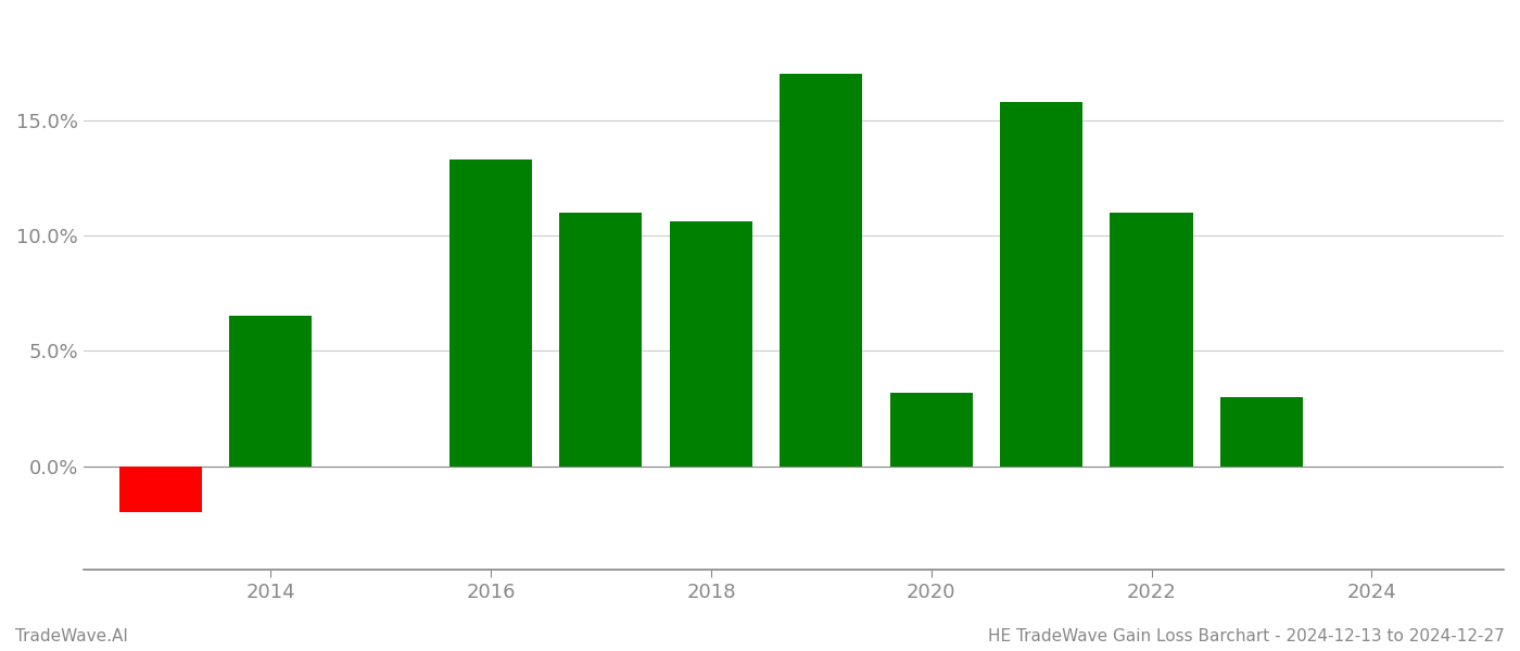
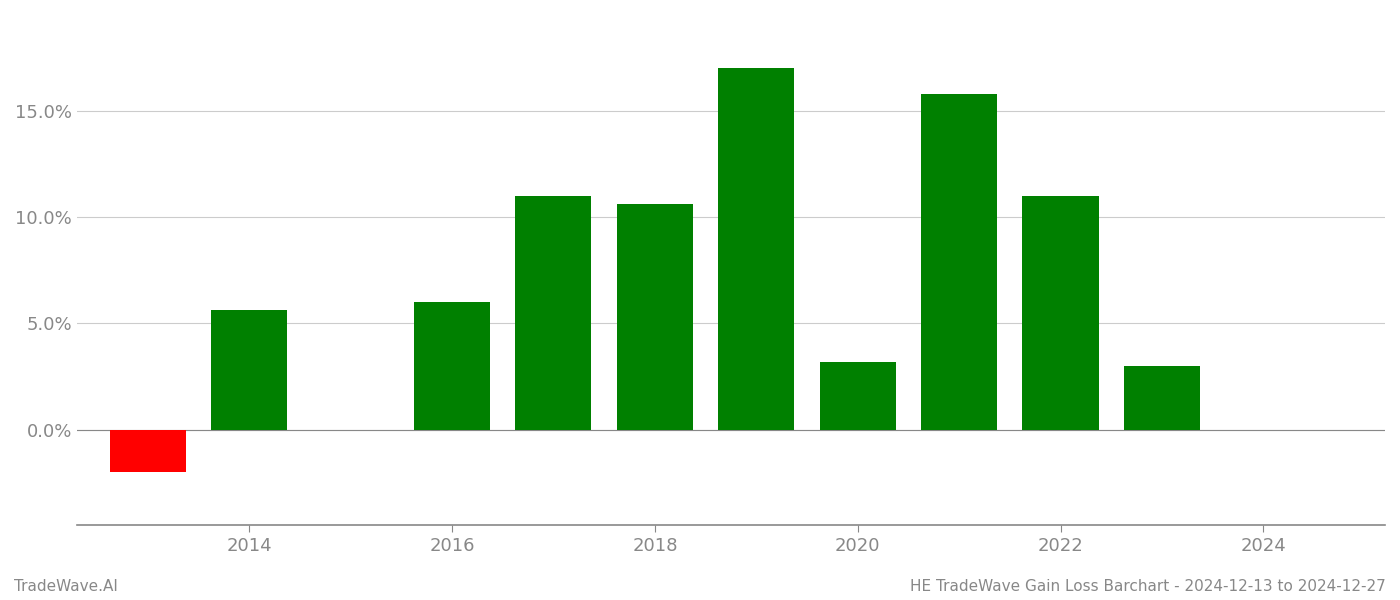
2014: 6.5% -> 5.6%
2016: 13.3% -> 6.0%
